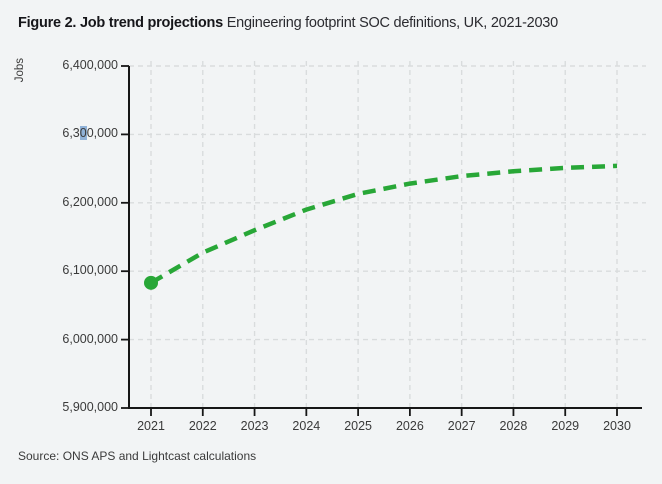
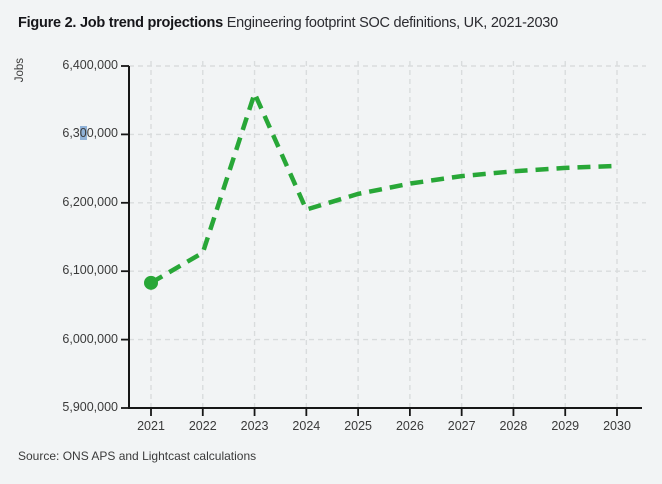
2023: 6160000 -> 6360000
